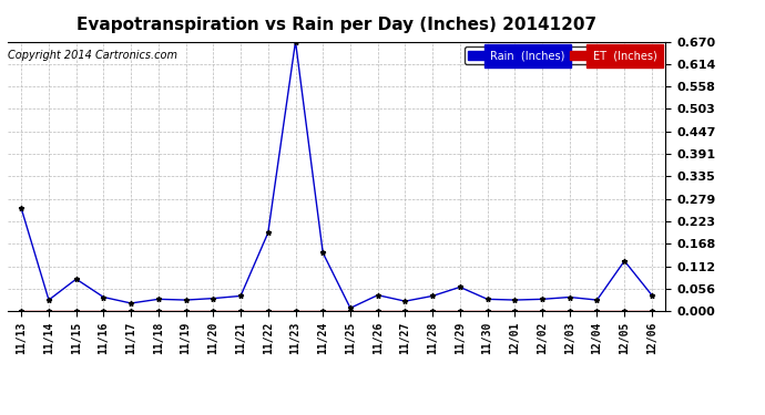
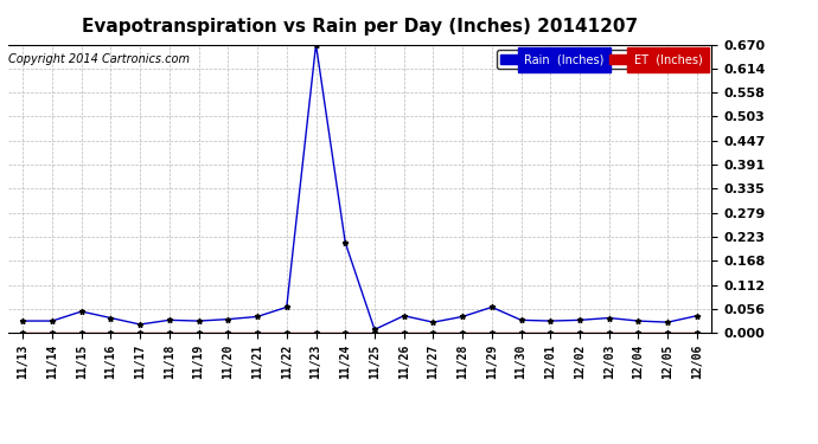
Rain (Inches)/11/13: 0.255 -> 0.028
Rain (Inches)/11/15: 0.080 -> 0.050
Rain (Inches)/11/22: 0.195 -> 0.060
Rain (Inches)/11/24: 0.145 -> 0.210
Rain (Inches)/12/05: 0.125 -> 0.025
